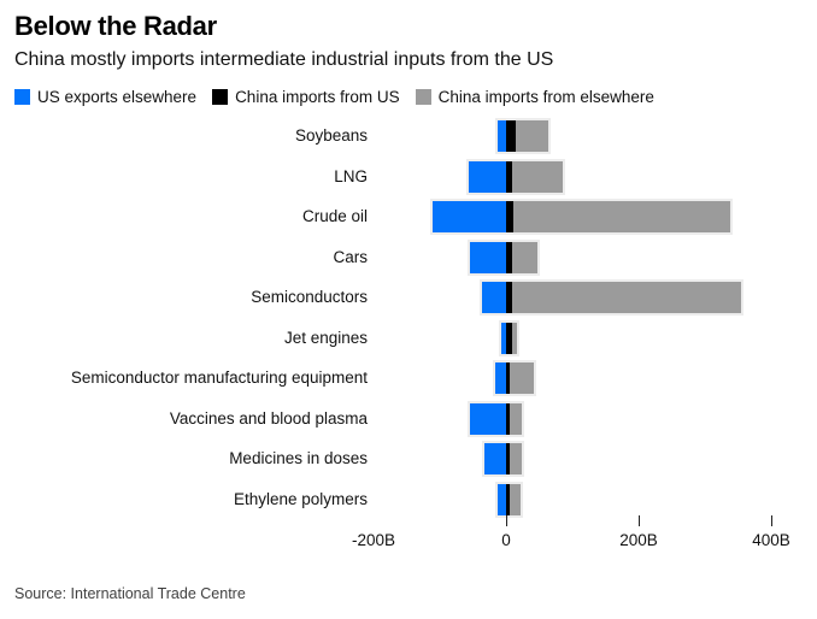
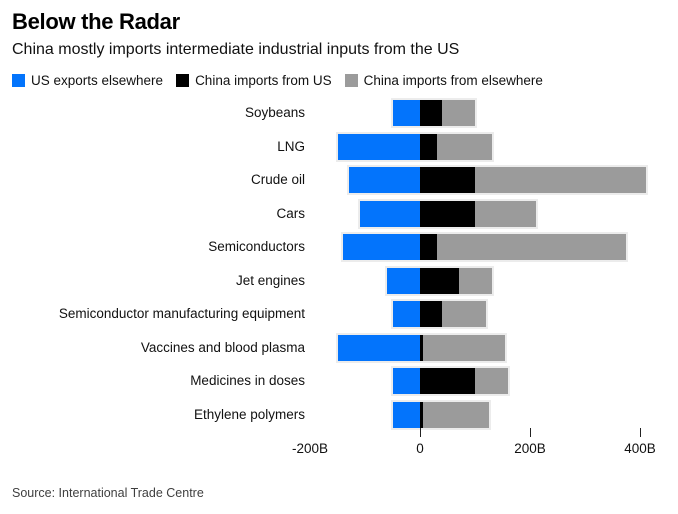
US exports elsewhere/Soybeans: 10B -> 50B
China imports from US/Soybeans: 20B -> 40B
China imports from elsewhere/Soybeans: 50B -> 60B
US exports elsewhere/LNG: 60B -> 150B
China imports from US/LNG: 10B -> 30B
China imports from elsewhere/LNG: 80B -> 100B
US exports elsewhere/Crude oil: 110B -> 130B
China imports from US/Crude oil: 10B -> 100B
China imports from elsewhere/Crude oil: 330B -> 310B
US exports elsewhere/Cars: 60B -> 110B
China imports from US/Cars: 10B -> 100B
China imports from elsewhere/Cars: 40B -> 110B
US exports elsewhere/Semiconductors: 40B -> 140B
China imports from US/Semiconductors: 10B -> 30B
US exports elsewhere/Jet engines: 10B -> 60B
China imports from US/Jet engines: 10B -> 70B
China imports from elsewhere/Jet engines: 10B -> 60B
US exports elsewhere/Semiconductor manufacturing equipment: 20B -> 50B
China imports from US/Semiconductor manufacturing equipment: 10B -> 40B
China imports from elsewhere/Semiconductor manufacturing equipment: 40B -> 80B
US exports elsewhere/Vaccines and blood plasma: 50B -> 150B
China imports from elsewhere/Vaccines and blood plasma: 20B -> 150B
US exports elsewhere/Medicines in doses: 30B -> 50B
China imports from US/Medicines in doses: 10B -> 100B
China imports from elsewhere/Medicines in doses: 20B -> 60B
US exports elsewhere/Ethylene polymers: 10B -> 50B
China imports from elsewhere/Ethylene polymers: 20B -> 120B
